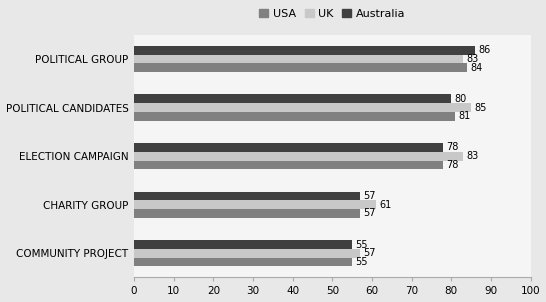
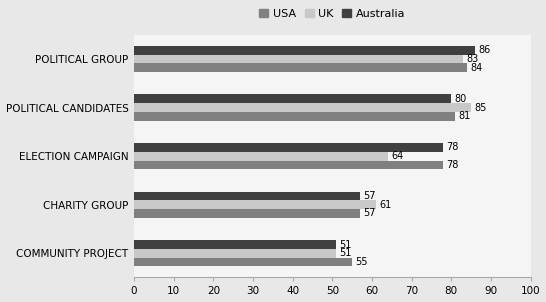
UK/ELECTION CAMPAIGN: 83 -> 64
Australia/COMMUNITY PROJECT: 55 -> 51
UK/COMMUNITY PROJECT: 57 -> 51
